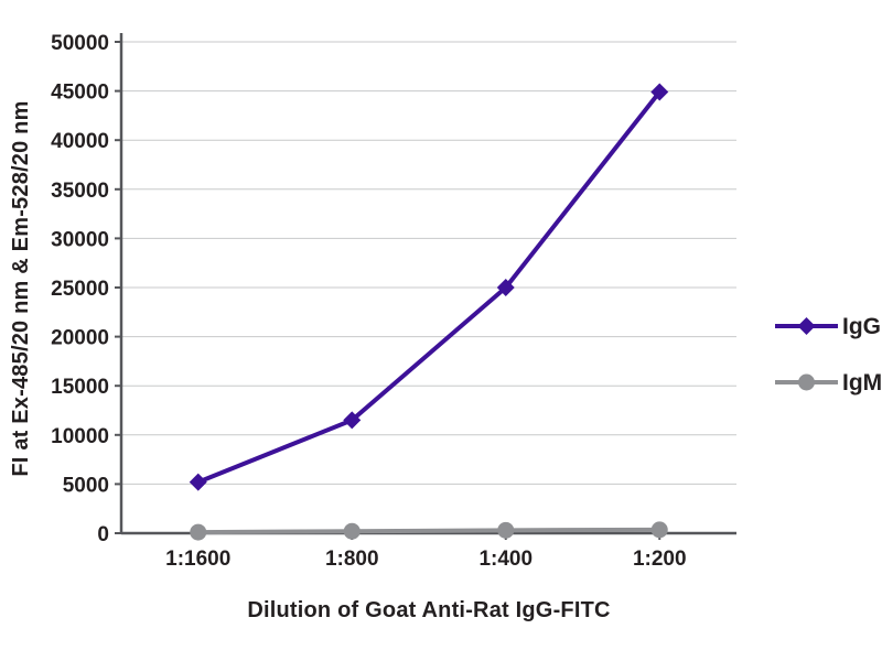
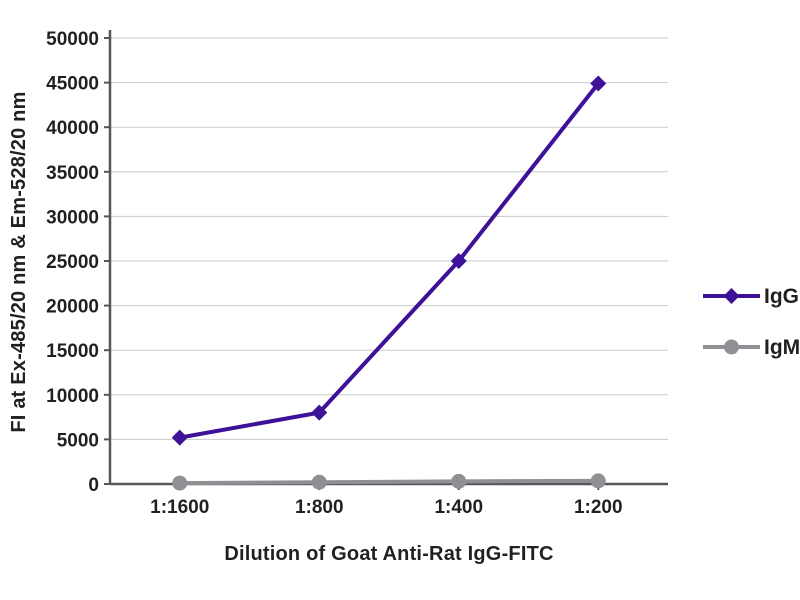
IgG/1:800: 12000 -> 8000
